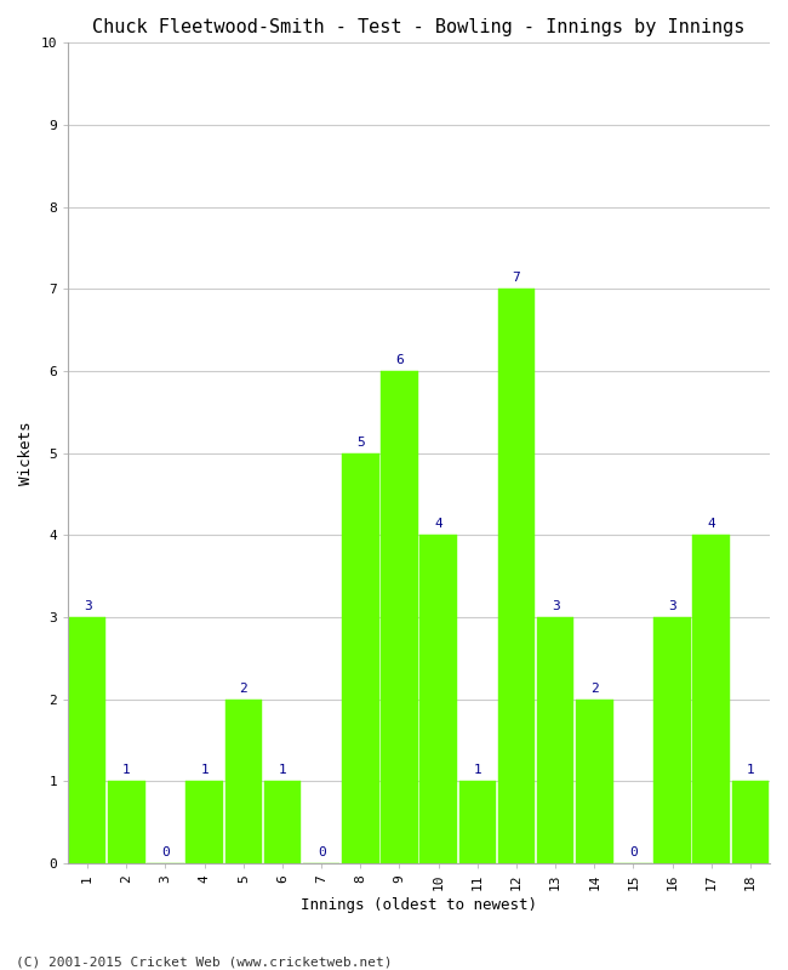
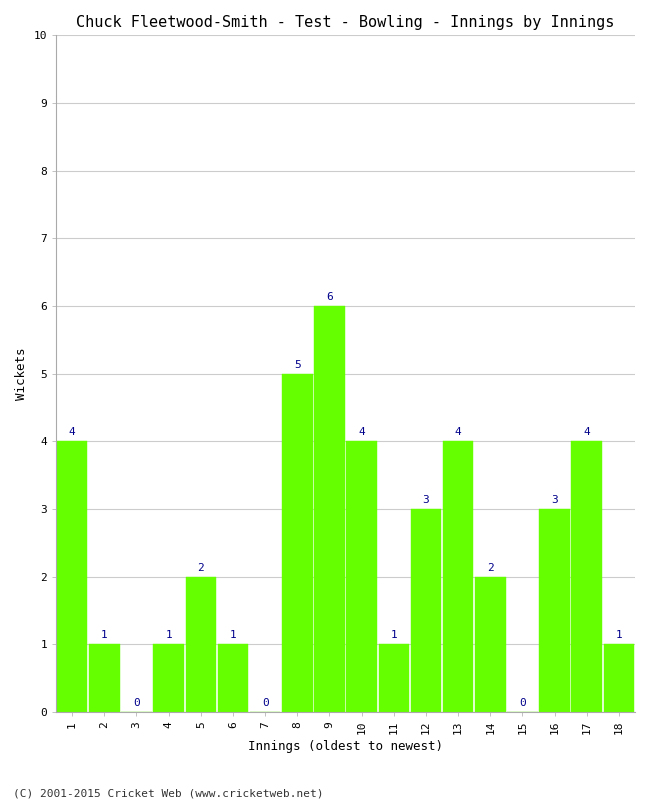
1: 3 -> 4
12: 7 -> 3
13: 3 -> 4
